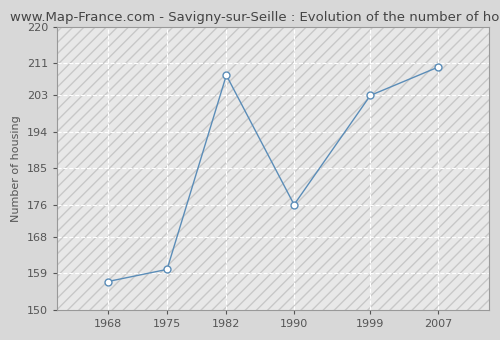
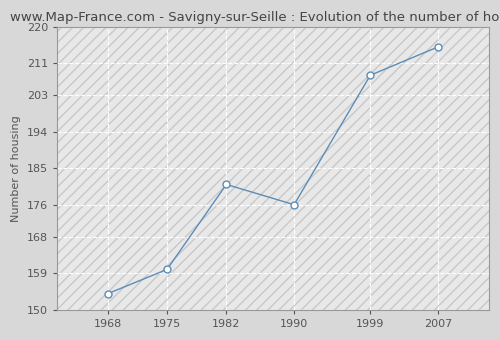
1968: 157 -> 154
1982: 208 -> 181
1999: 203 -> 208
2007: 210 -> 215
